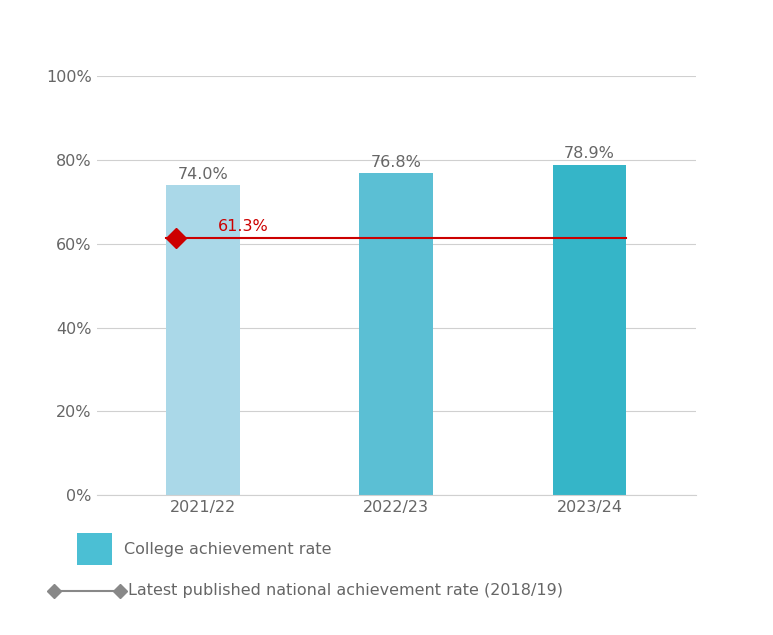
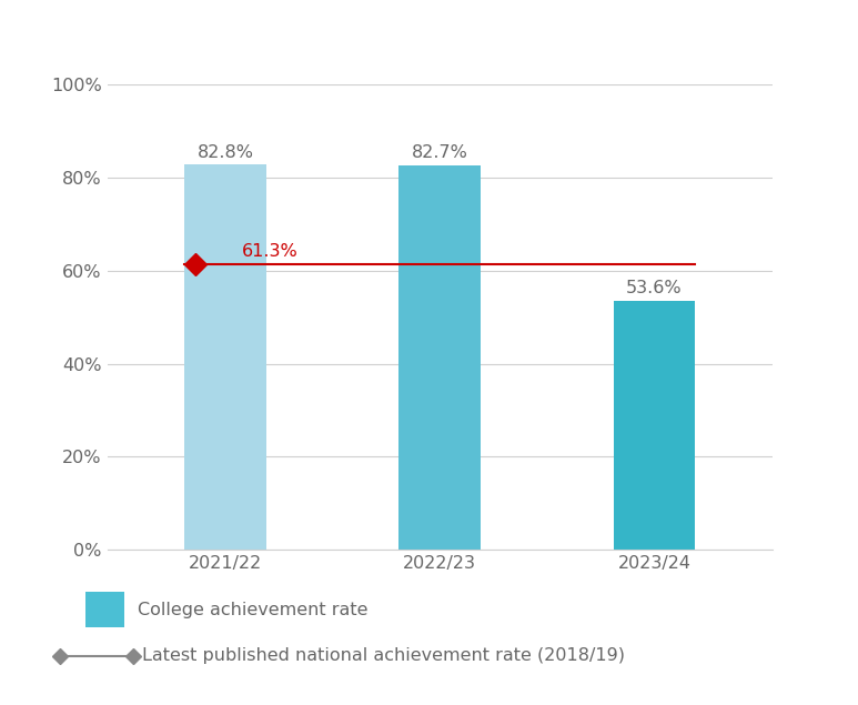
2021/22: 74.0% -> 82.8%
2022/23: 76.8% -> 82.7%
2023/24: 78.9% -> 53.6%
